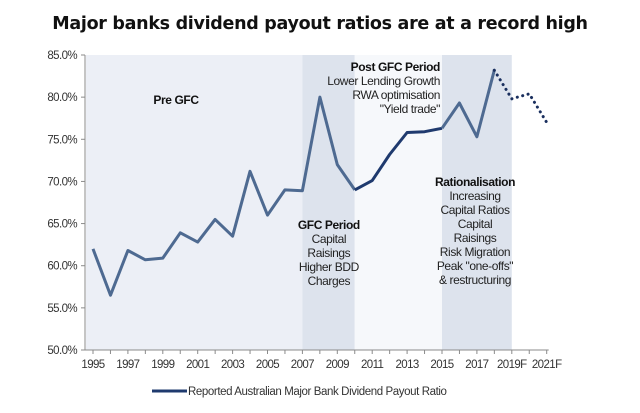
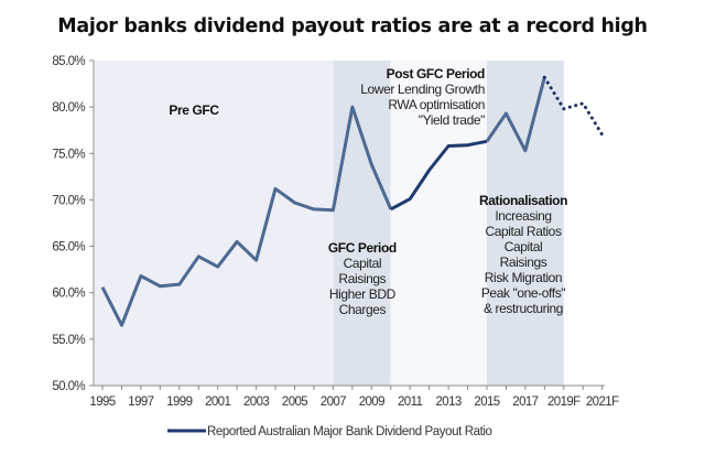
1995: 62% -> 61%
2005: 66% -> 70%
2009: 72% -> 74%
